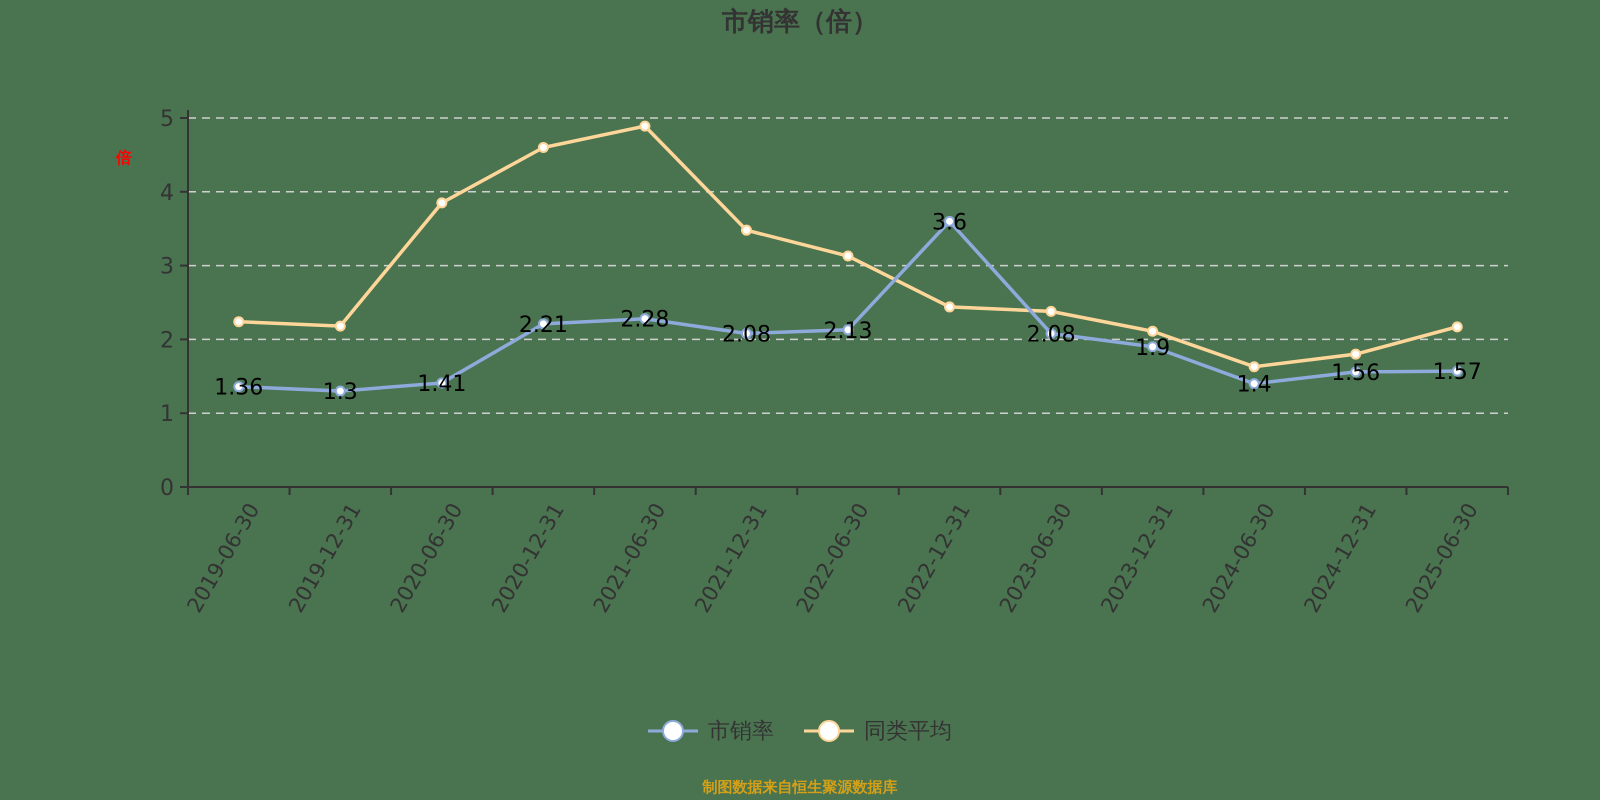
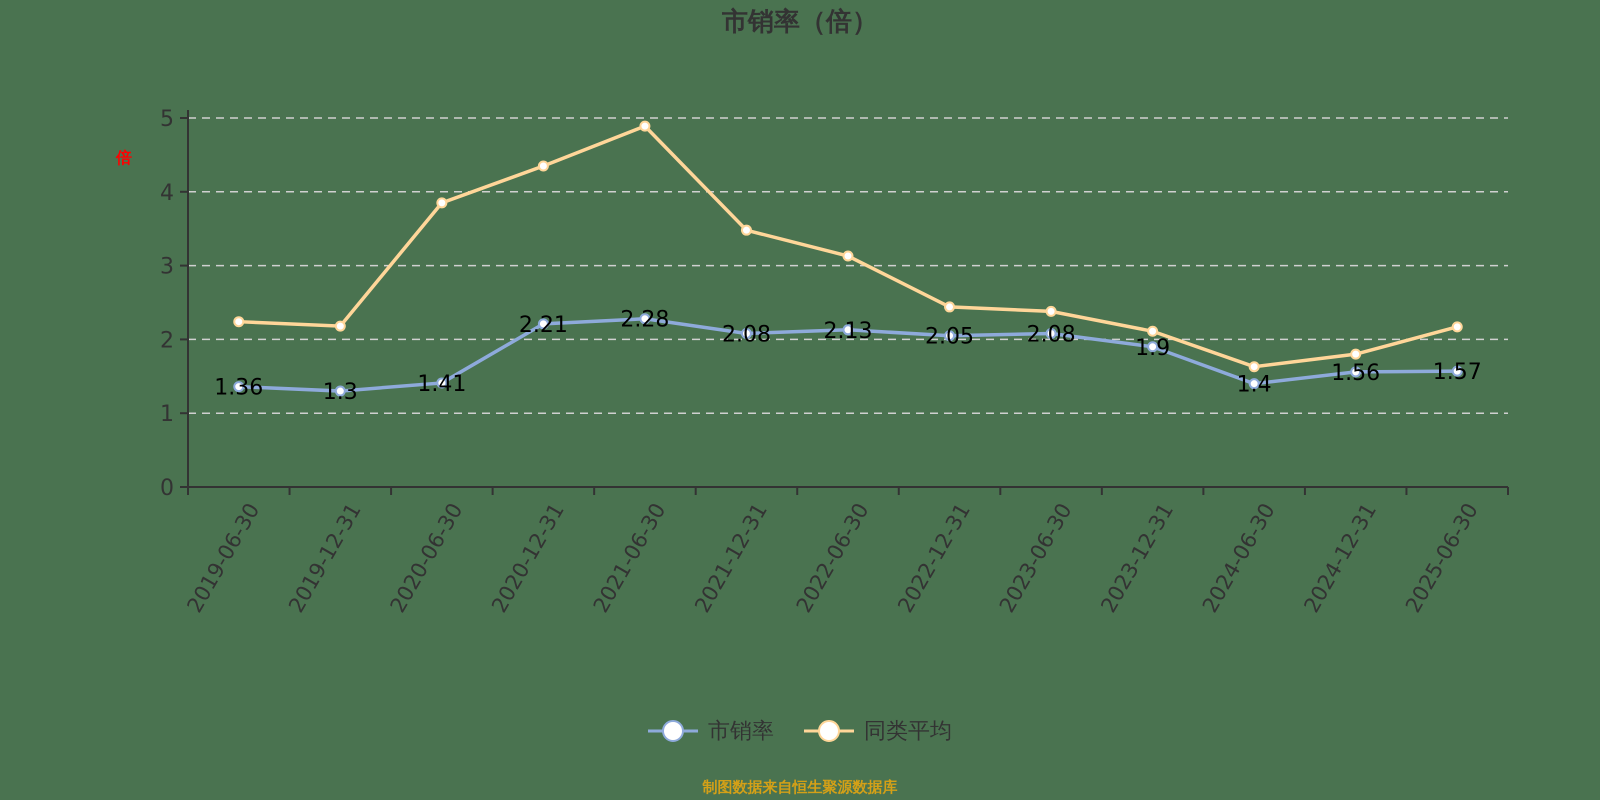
同类平均/2020-12-31: 4.6 -> 4.3
市销率/2022-12-31: 3.6 -> 2.05
